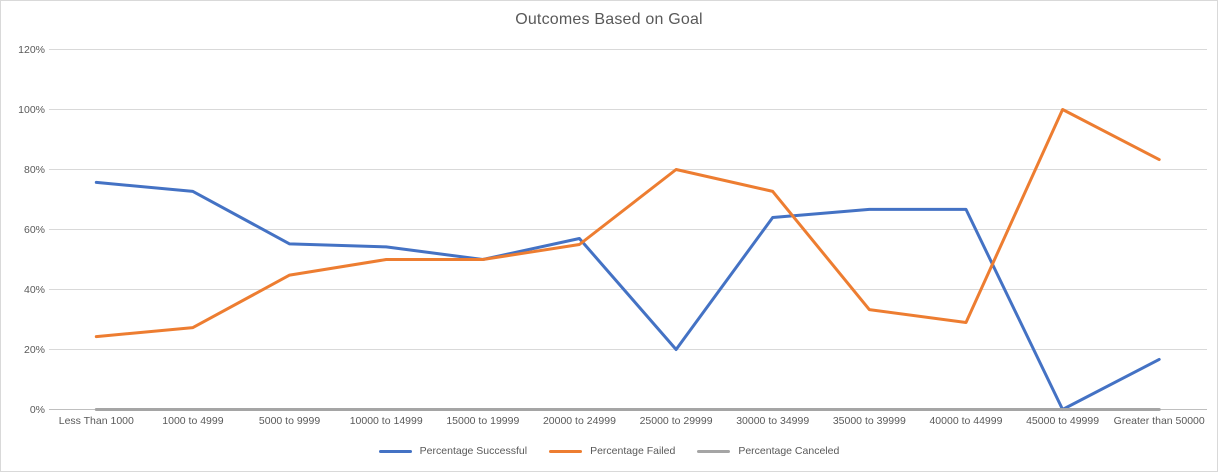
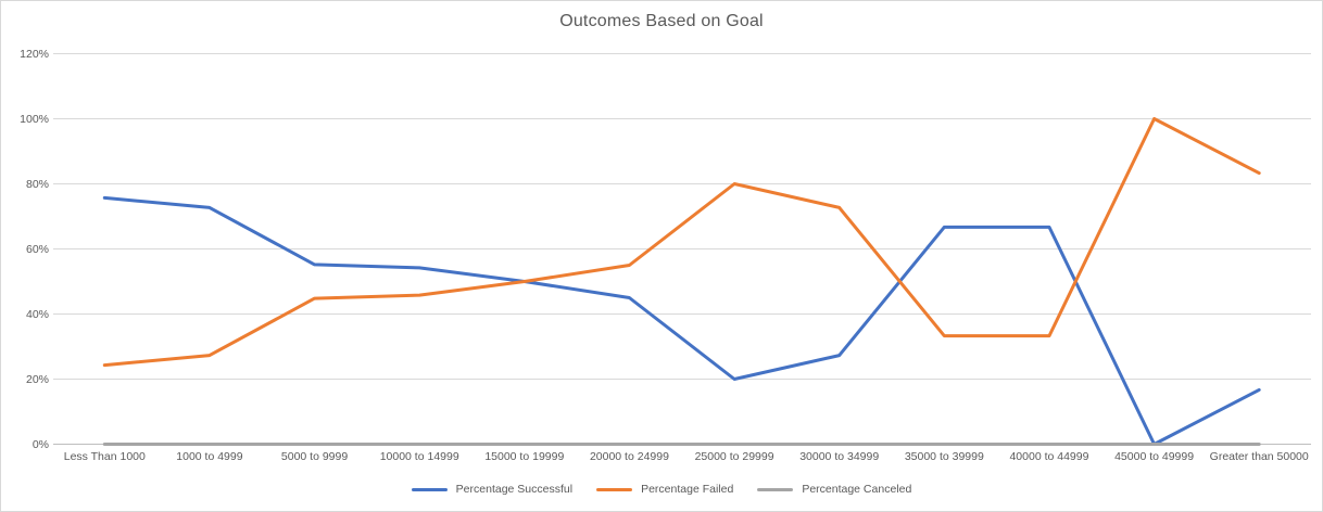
Percentage Failed/10000 to 14999: 50% -> 46%
Percentage Successful/20000 to 24999: 57% -> 45%
Percentage Successful/30000 to 34999: 64% -> 27%
Percentage Failed/40000 to 44999: 29% -> 33%
